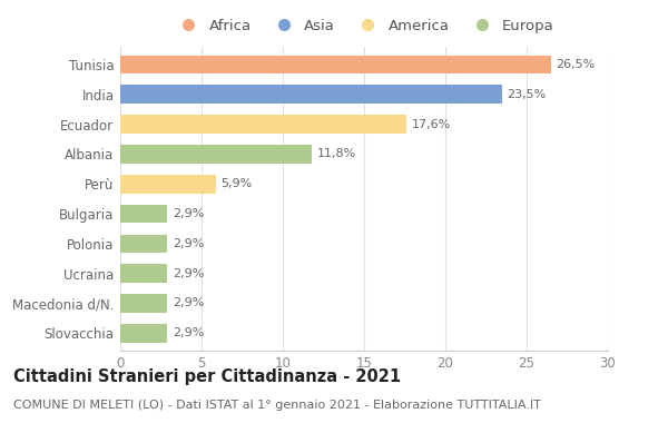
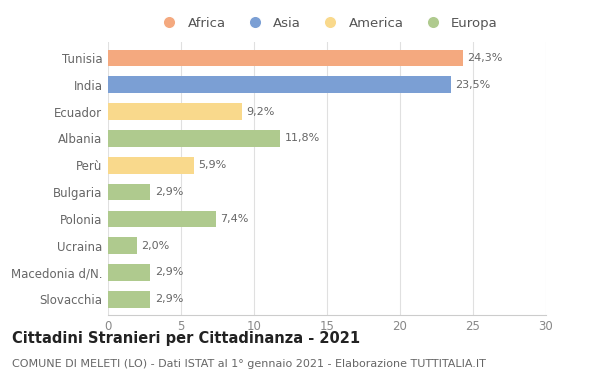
Tunisia: 26,5% -> 24,3%
Ecuador: 17,6% -> 9,2%
Polonia: 2,9% -> 7,4%
Ucraina: 2,9% -> 2,0%
